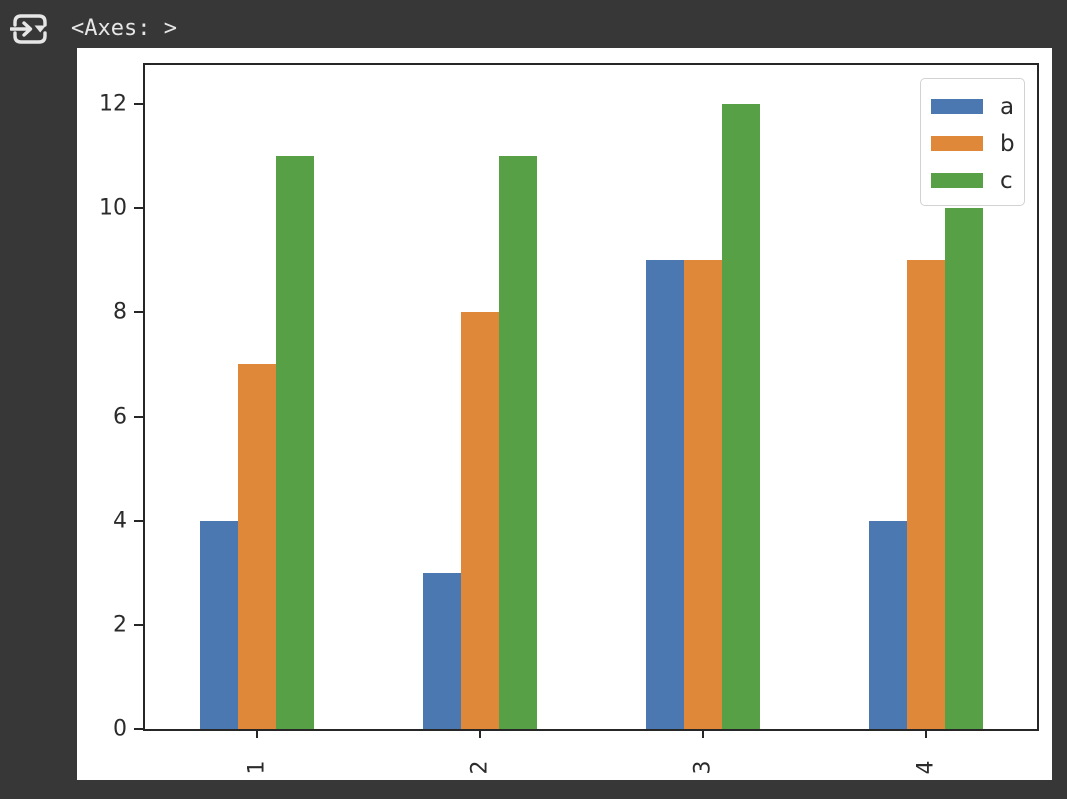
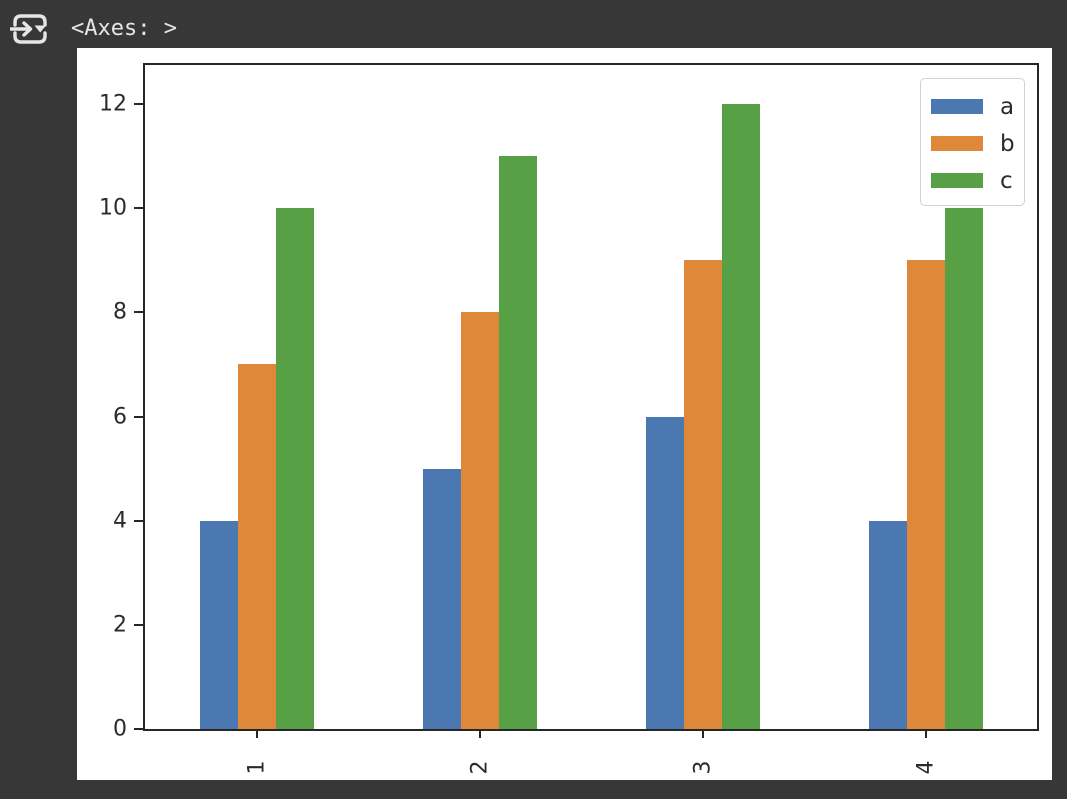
c/1: 11 -> 10
a/2: 3 -> 5
a/3: 9 -> 6
